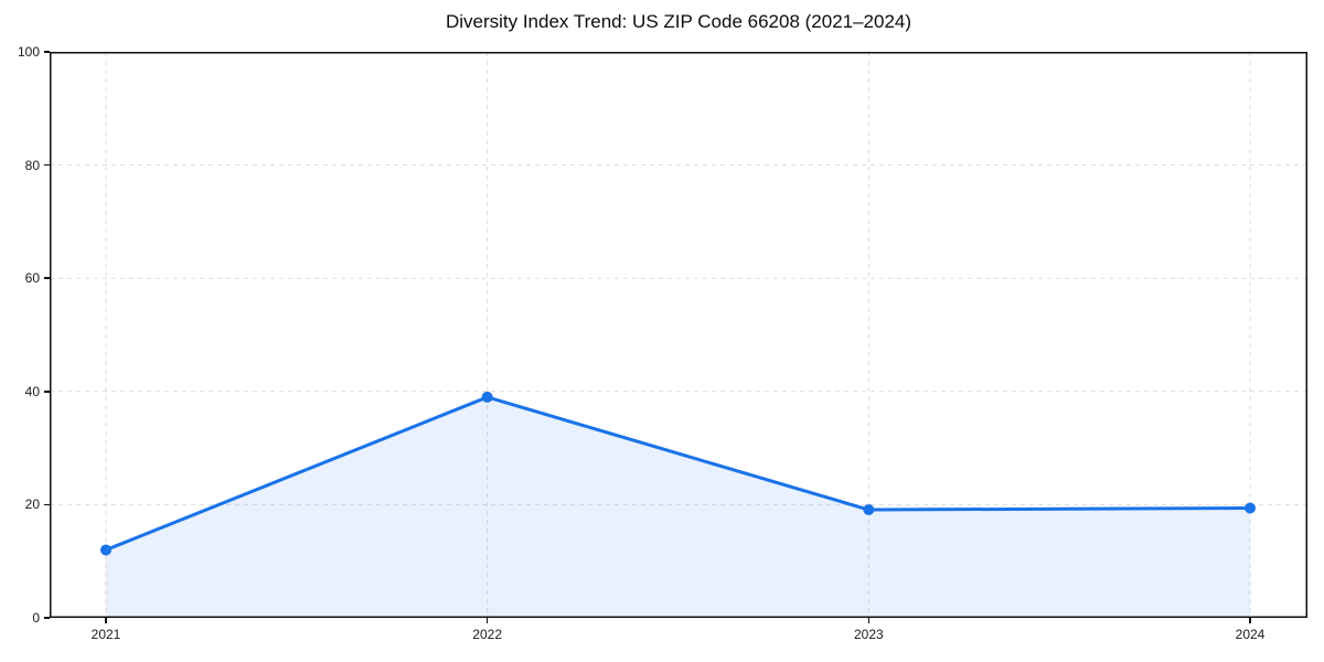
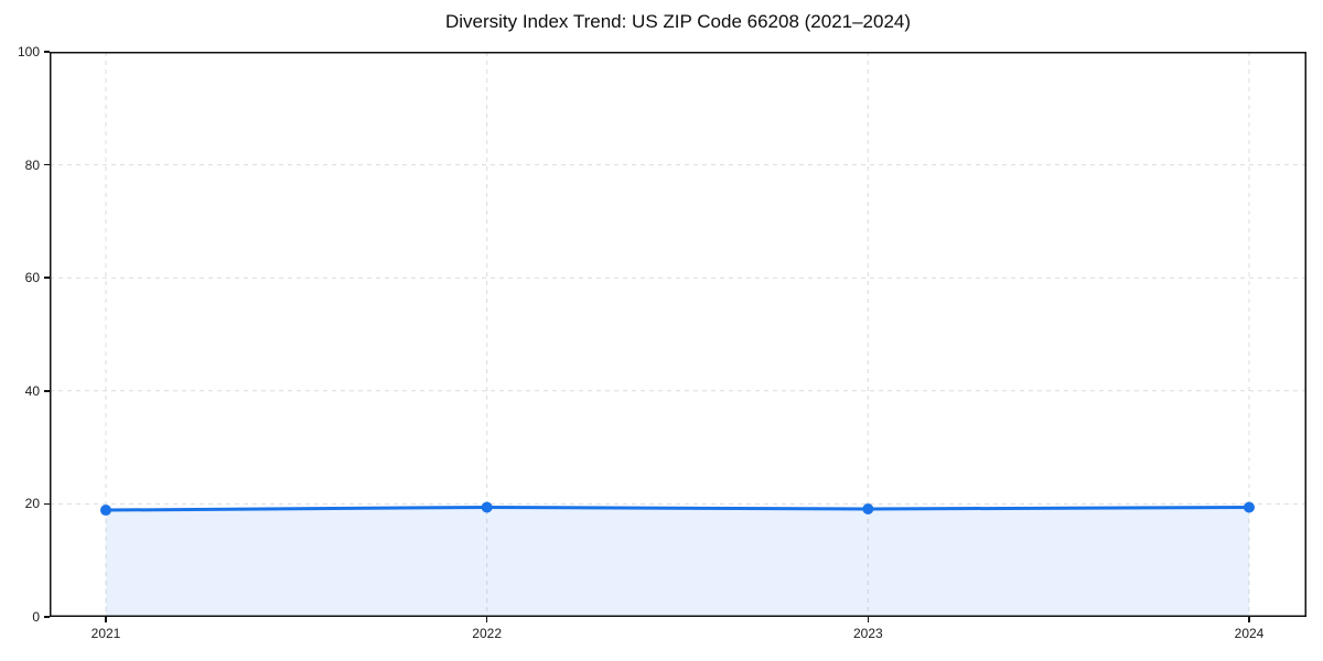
2021: 12 -> 19
2022: 39 -> 19
